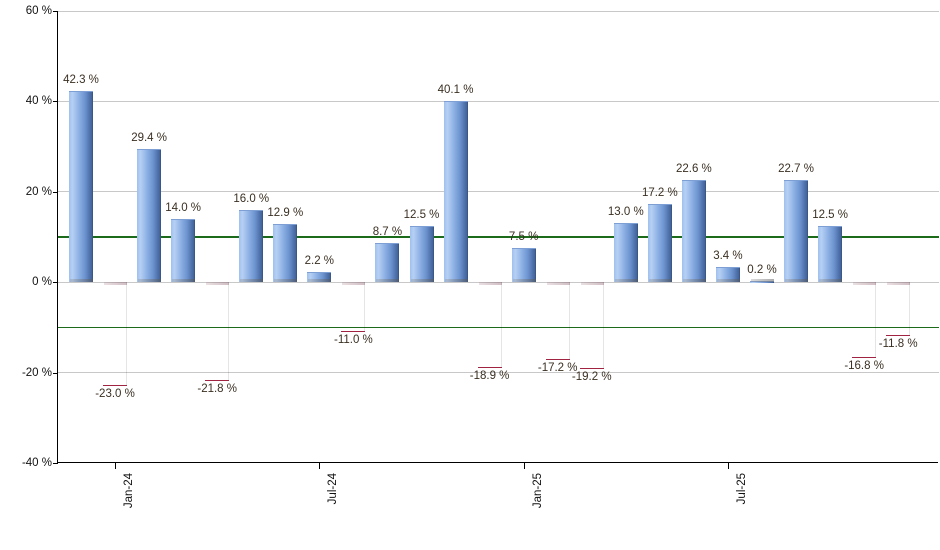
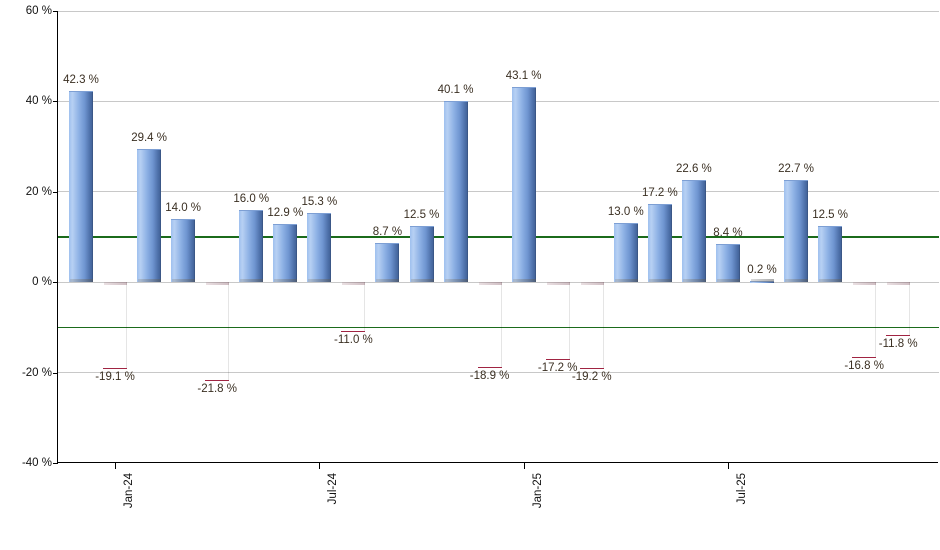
Jan-24: -23.0 -> -19.1
Jul-24: 2.2 -> 15.3
Jan-25: 7.5 -> 43.1
Jul-25: 3.4 -> 8.4
